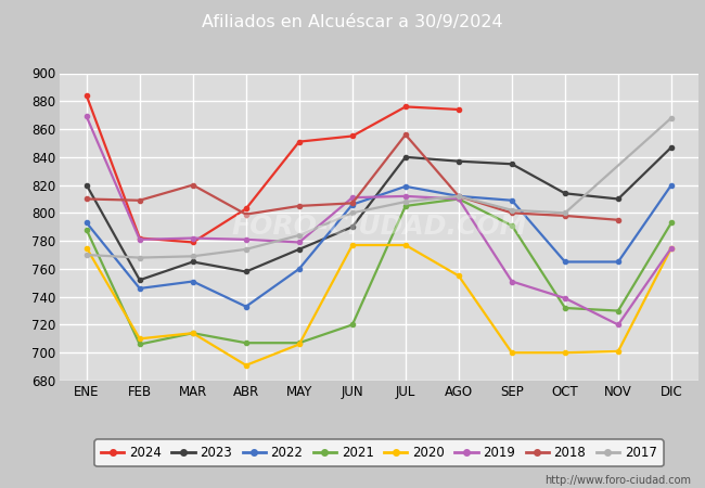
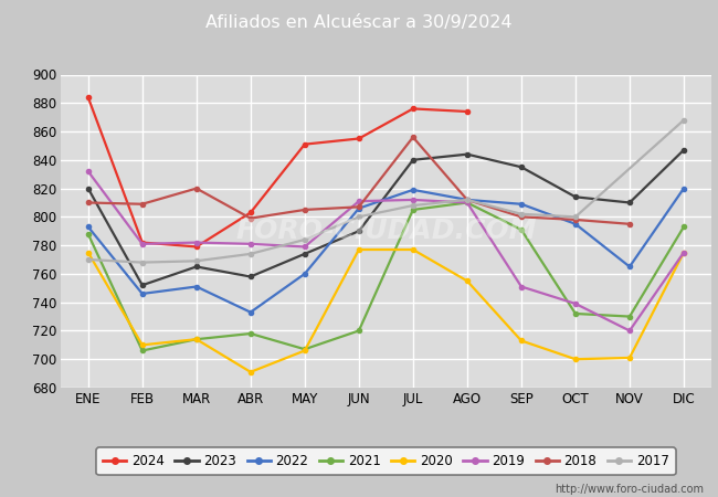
2019/ENE: 869 -> 832
2021/ABR: 707 -> 718
2023/AGO: 837 -> 844
2020/SEP: 700 -> 713
2022/OCT: 765 -> 795
